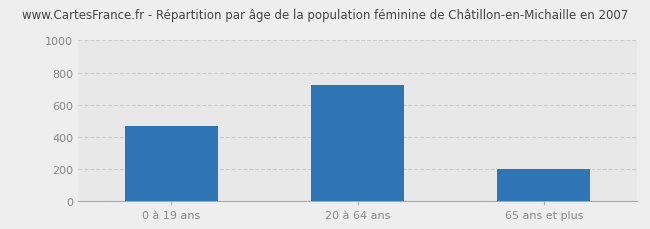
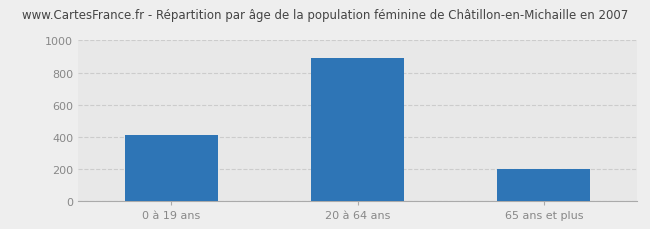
0 à 19 ans: 470 -> 420
20 à 64 ans: 720 -> 890
